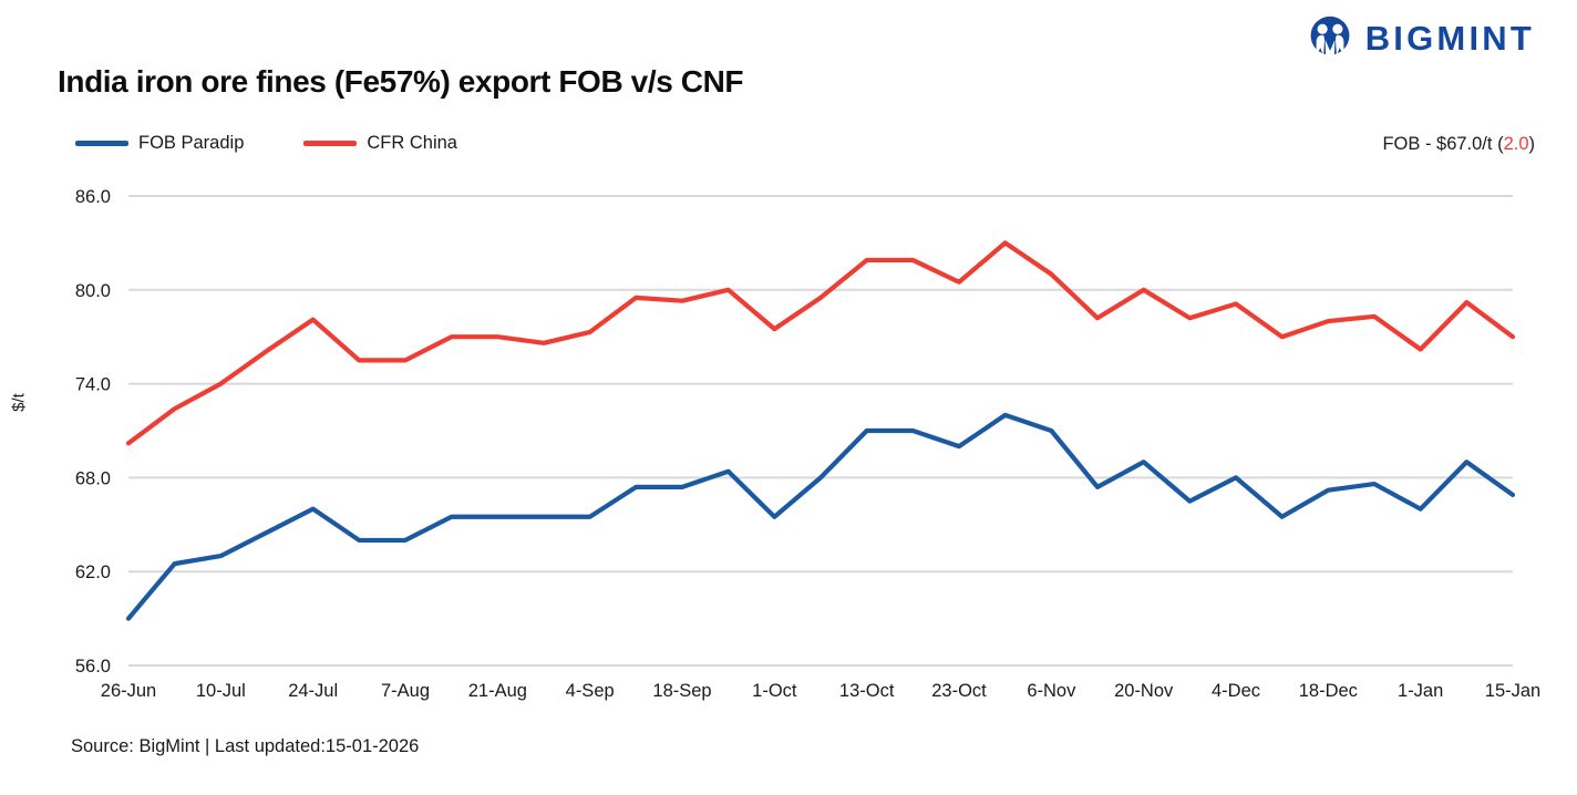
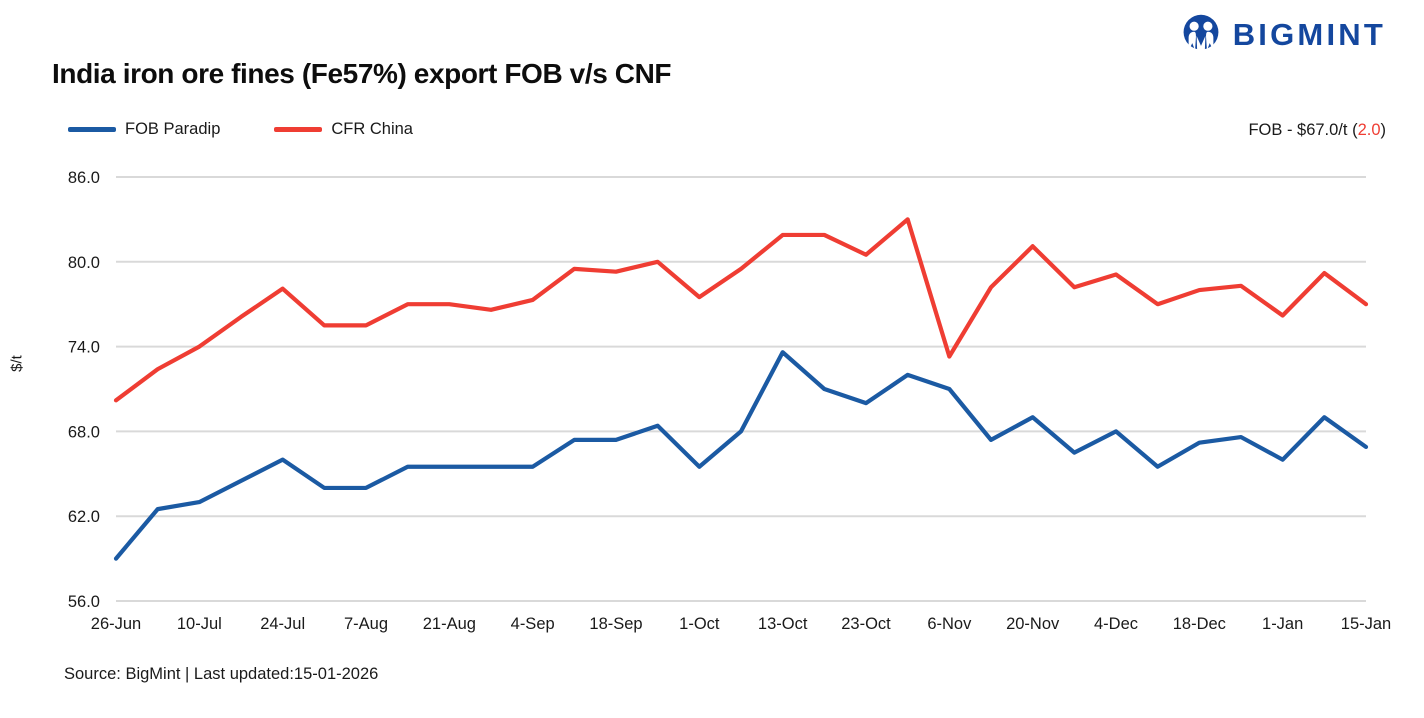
FOB Paradip/13-Oct: 71.0 -> 73.6
CFR China/6-Nov: 81.0 -> 73.3
CFR China/20-Nov: 80.0 -> 81.1
